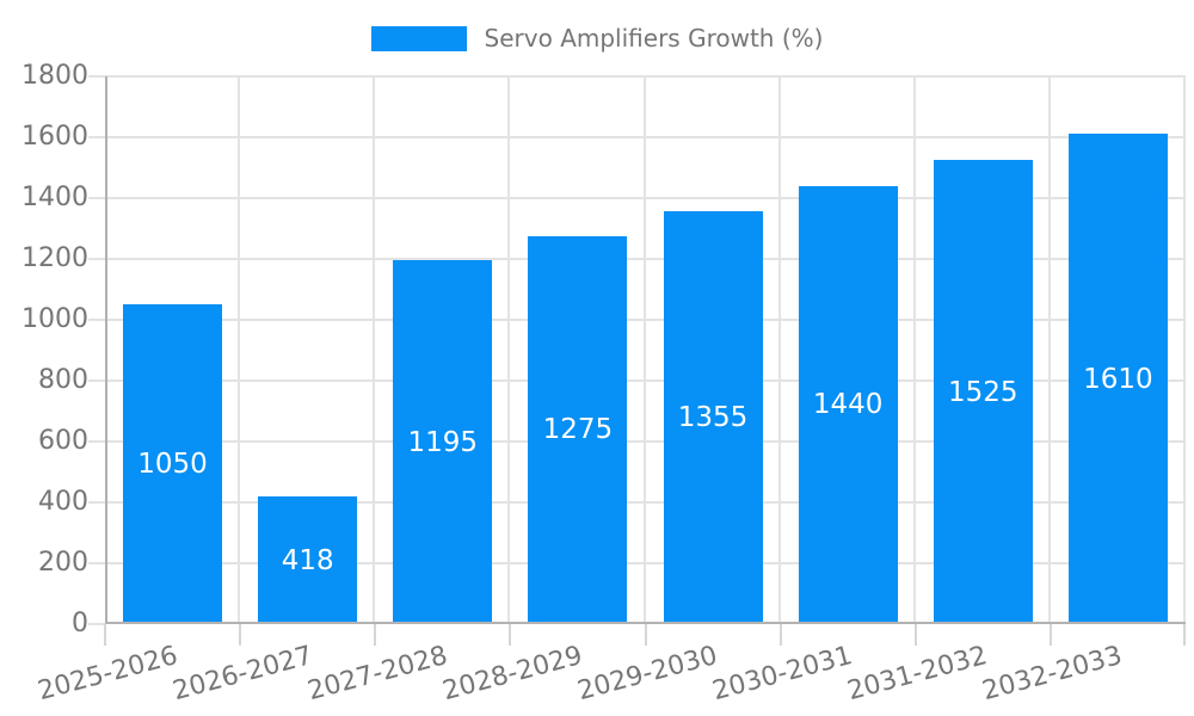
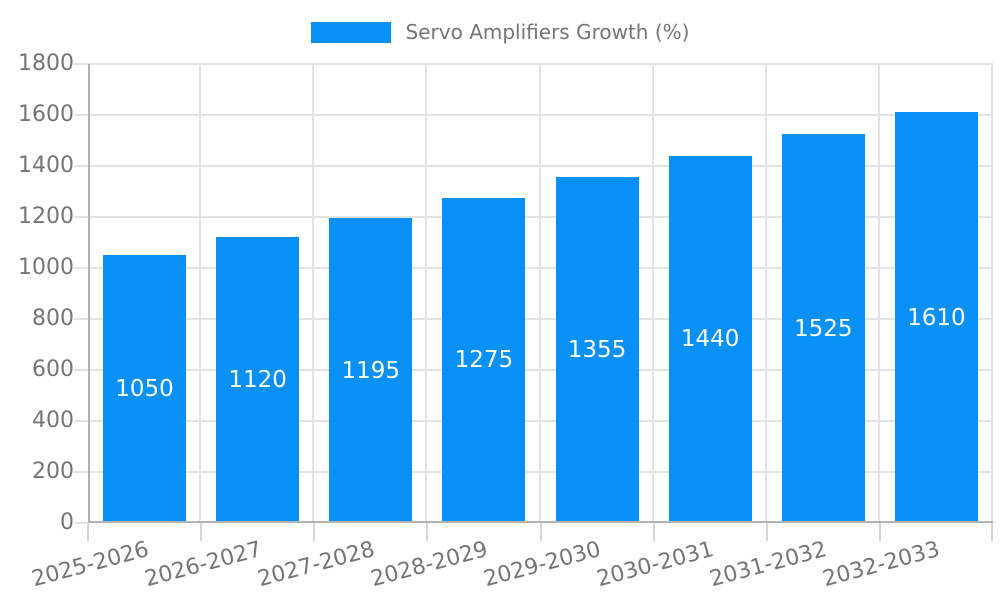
2026-2027: 418 -> 1120
